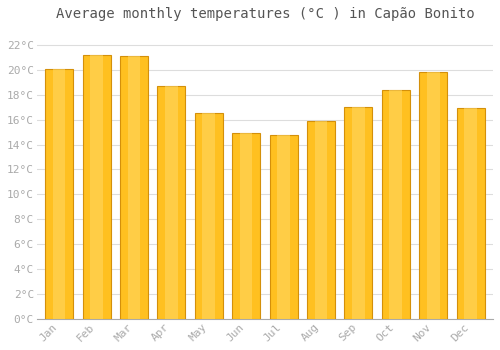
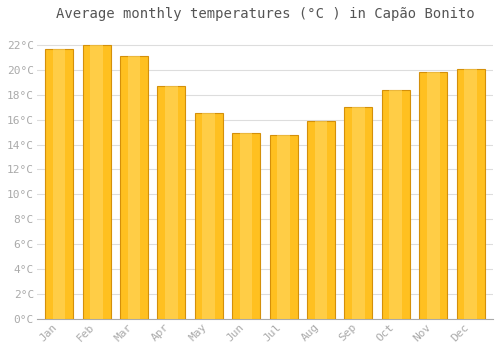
Jan: 20.1°C -> 21.7°C
Feb: 21.2°C -> 22.0°C
Dec: 16.9°C -> 20.1°C
